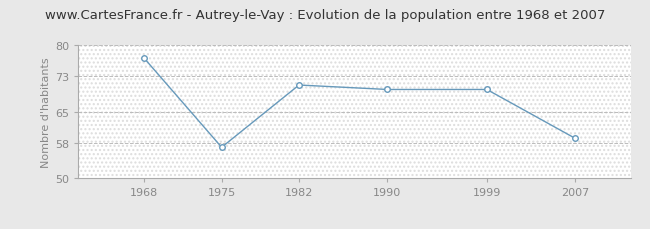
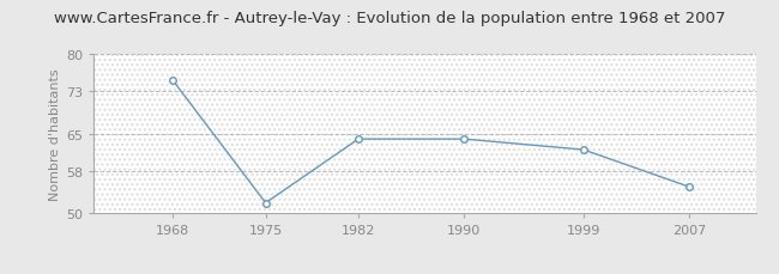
1968: 77 -> 75
1975: 57 -> 52
1982: 71 -> 64
1990: 70 -> 64
1999: 70 -> 62
2007: 59 -> 55
